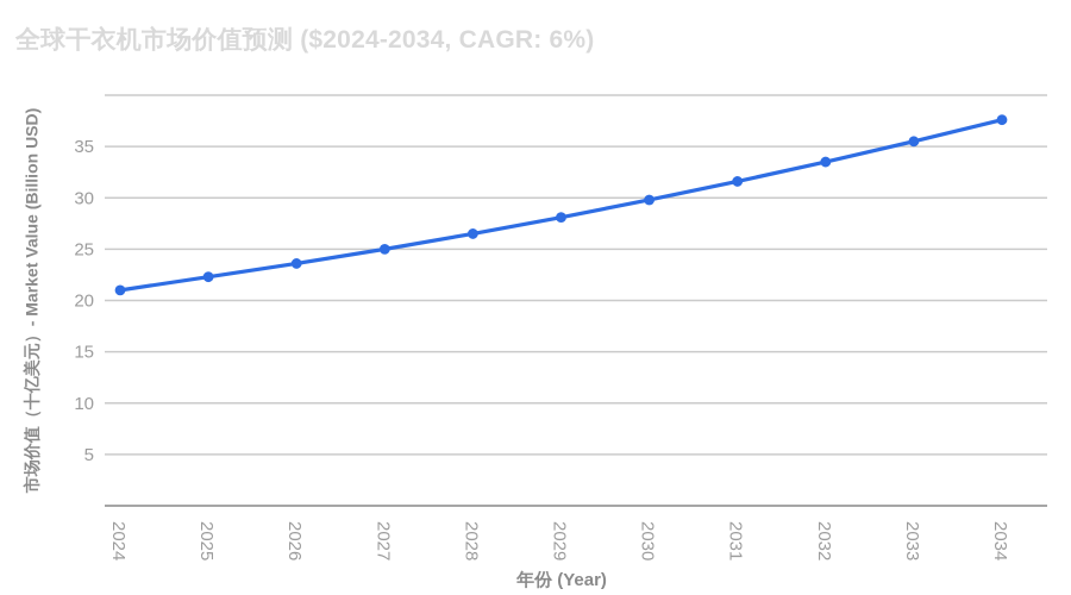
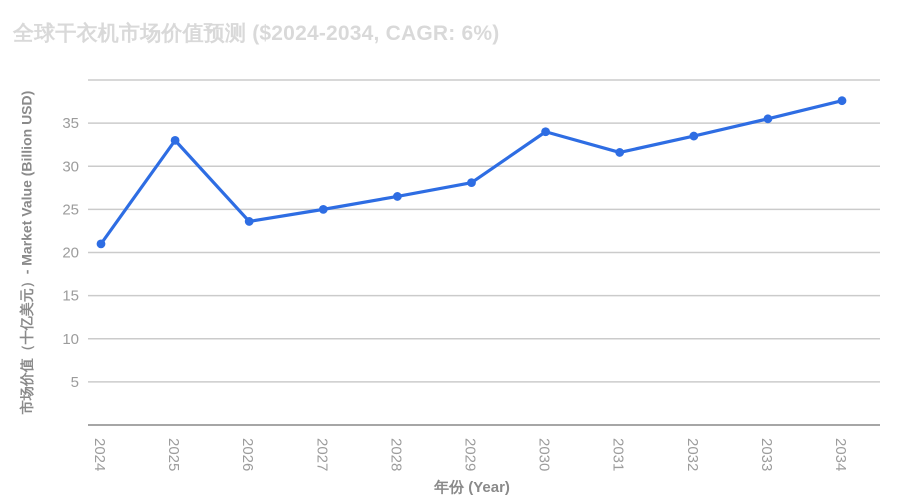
2025: 22 -> 33
2030: 30 -> 34
